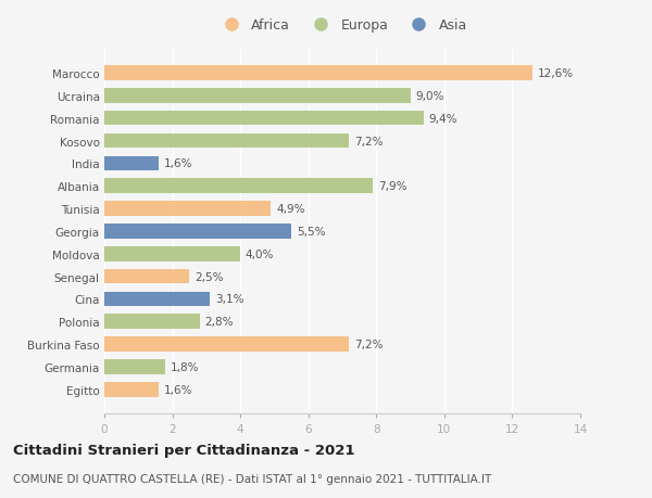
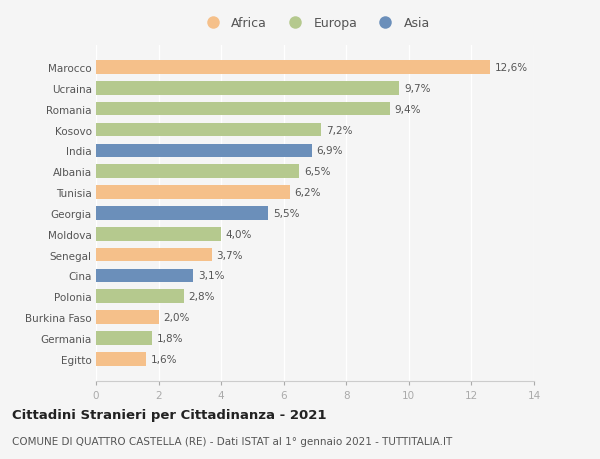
Ucraina: 9,0% -> 9,7%
India: 1,6% -> 6,9%
Albania: 7,9% -> 6,5%
Tunisia: 4,9% -> 6,2%
Senegal: 2,5% -> 3,7%
Burkina Faso: 7,2% -> 2,0%
